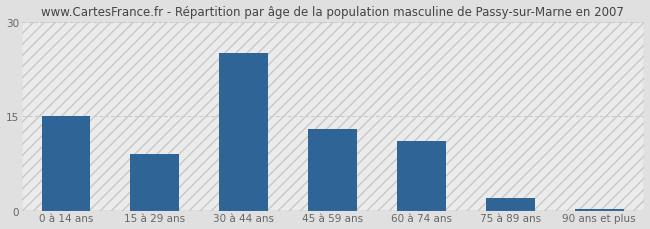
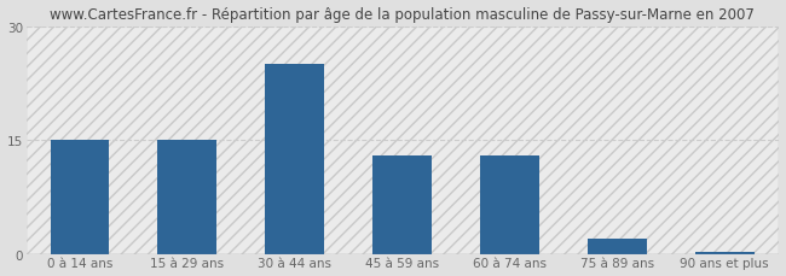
15 à 29 ans: 9.0 -> 15.0
60 à 74 ans: 11.0 -> 13.0
